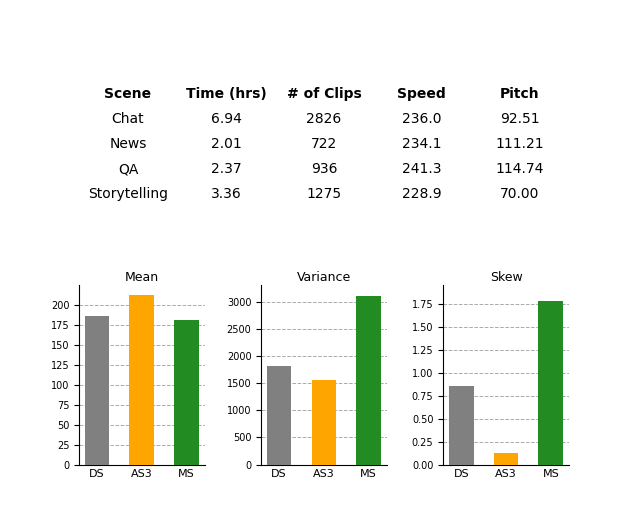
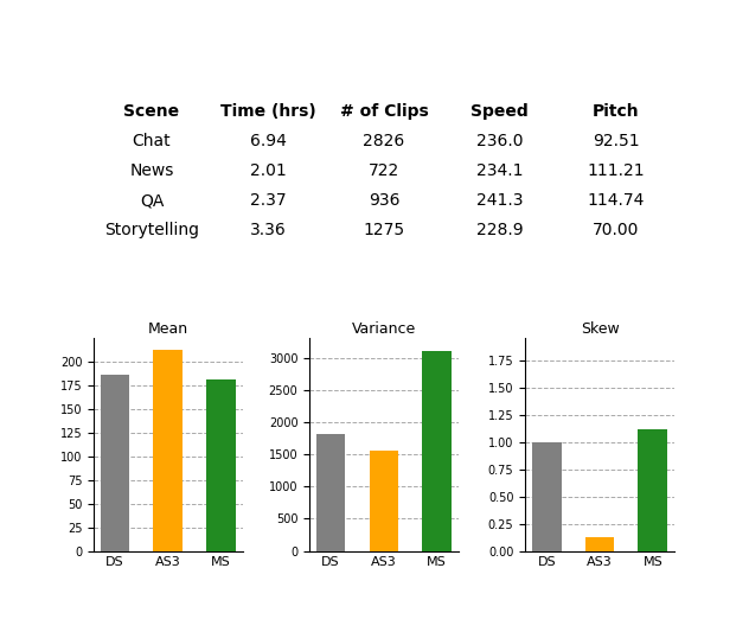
Skew/DS: 0.85 -> 1.00
Skew/MS: 1.78 -> 1.12
